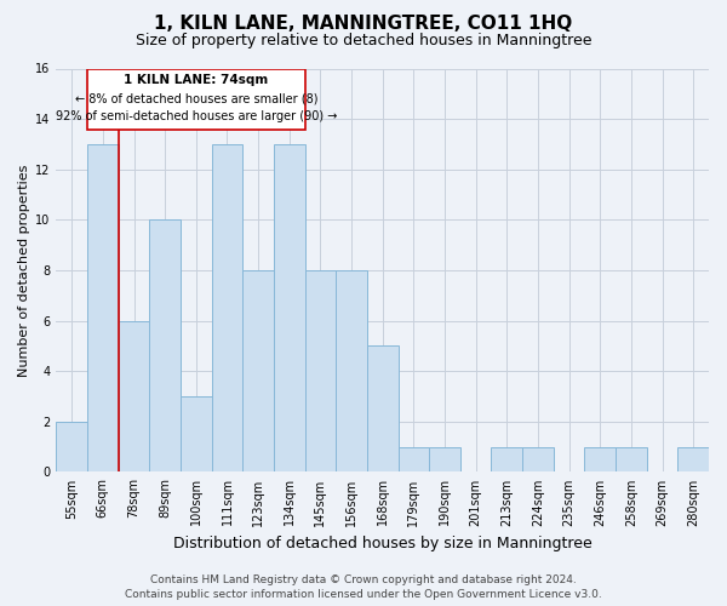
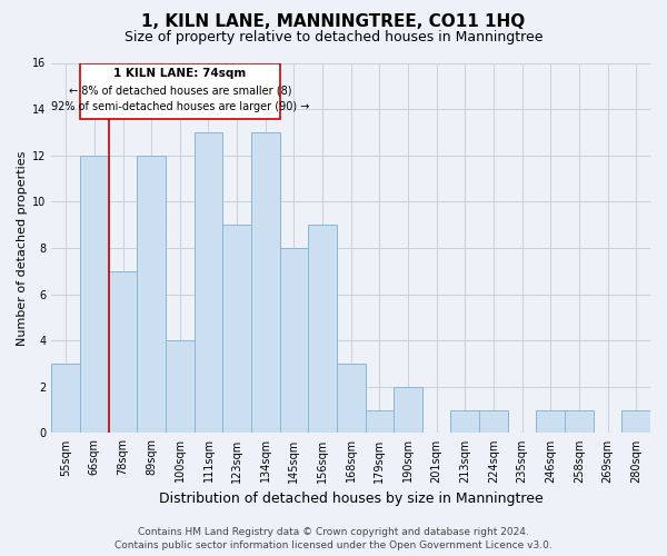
55sqm: 2 -> 3
66sqm: 13 -> 12
78sqm: 6 -> 7
89sqm: 10 -> 12
100sqm: 3 -> 4
123sqm: 8 -> 9
156sqm: 8 -> 9
168sqm: 5 -> 3
190sqm: 1 -> 2
